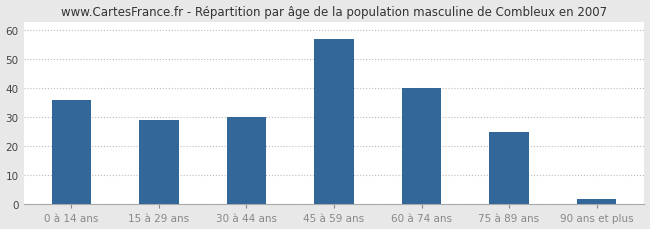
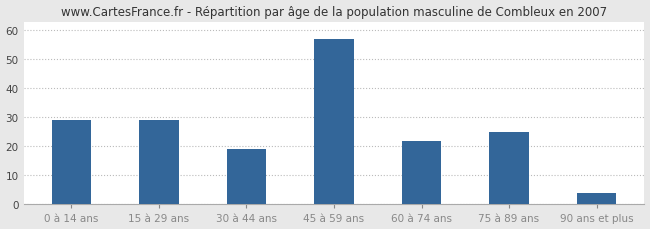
0 à 14 ans: 36 -> 29
30 à 44 ans: 30 -> 19
60 à 74 ans: 40 -> 22
90 ans et plus: 2 -> 4
